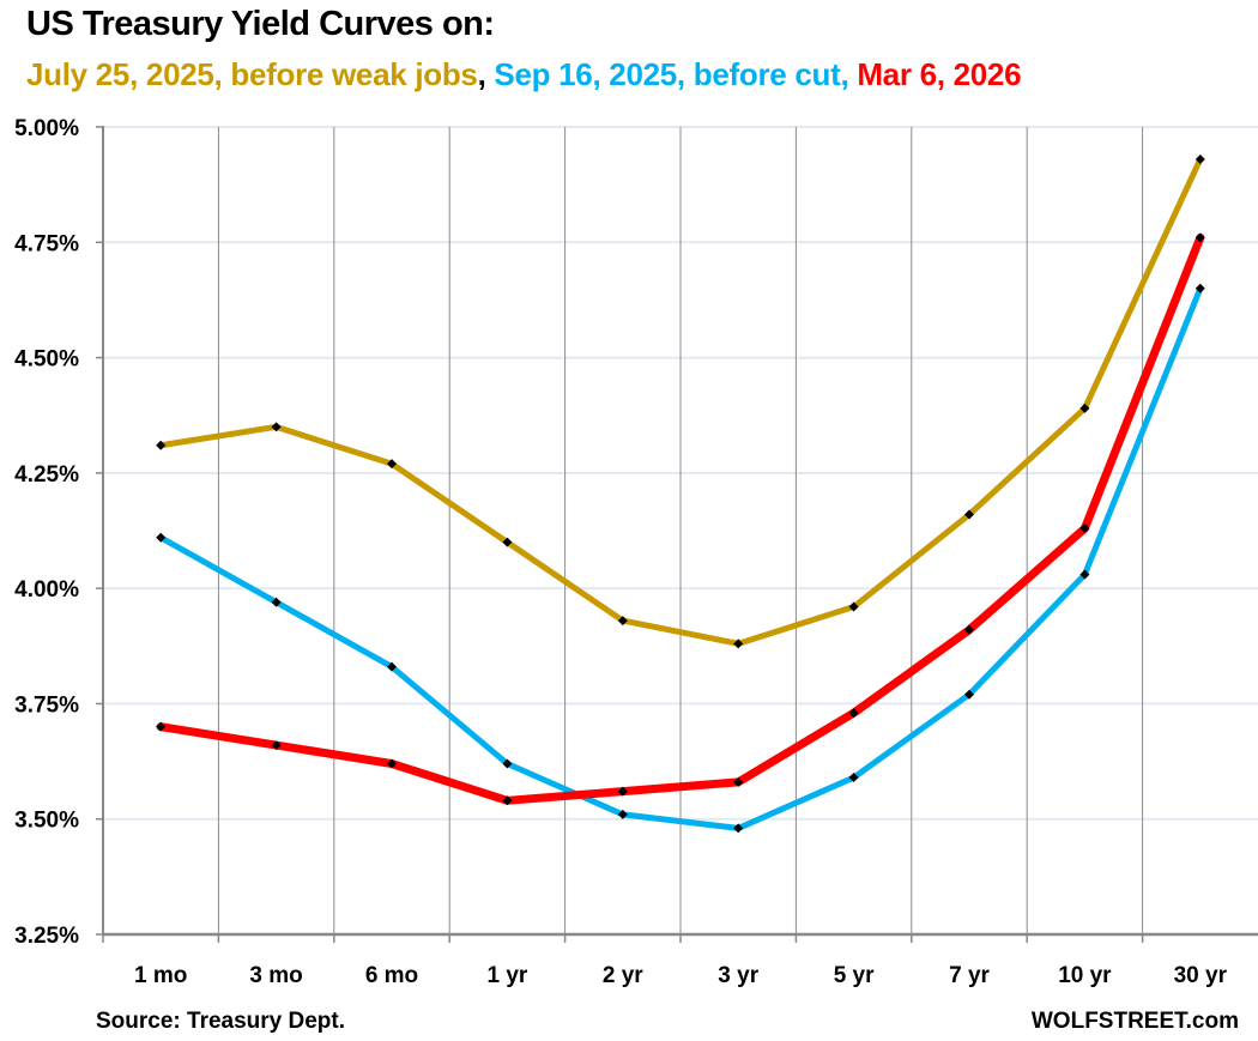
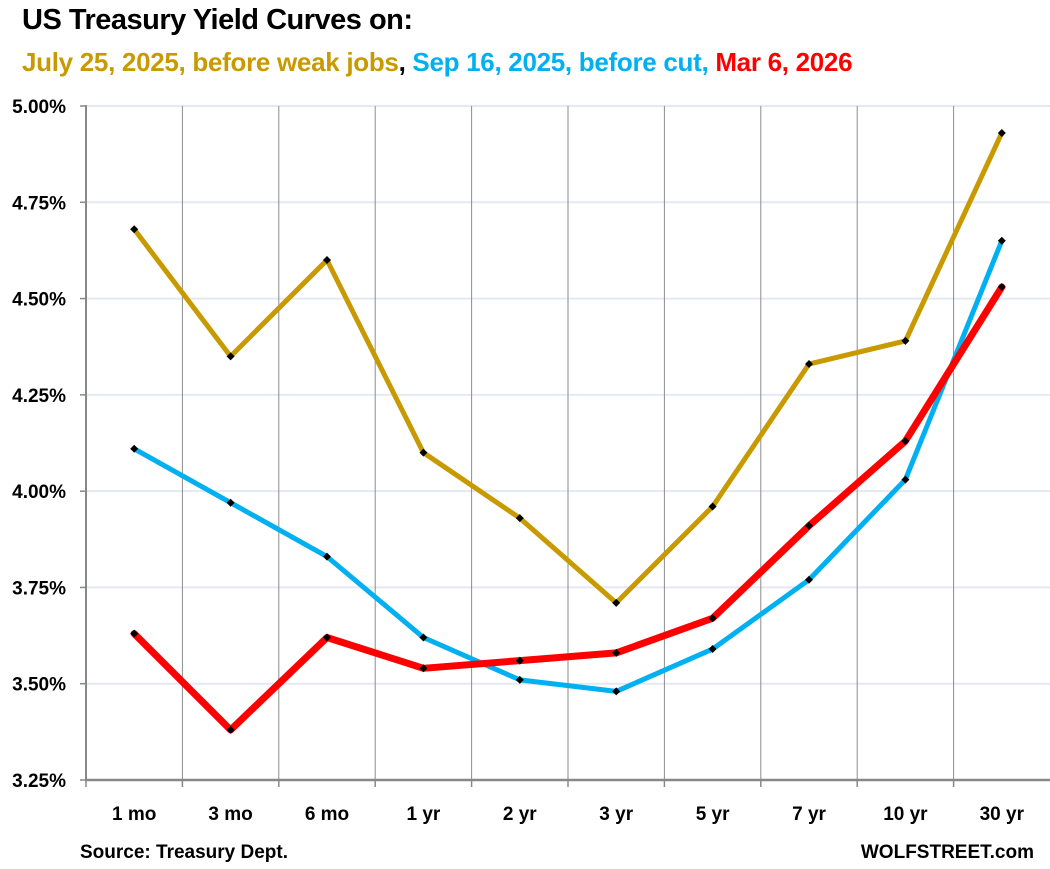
July 25, 2025, before weak jobs/1 mo: 4.31% -> 4.68%
Mar 6, 2026/1 mo: 3.70% -> 3.63%
Mar 6, 2026/3 mo: 3.66% -> 3.38%
July 25, 2025, before weak jobs/6 mo: 4.27% -> 4.60%
July 25, 2025, before weak jobs/3 yr: 3.88% -> 3.71%
Mar 6, 2026/5 yr: 3.73% -> 3.67%
July 25, 2025, before weak jobs/7 yr: 4.16% -> 4.33%
Mar 6, 2026/30 yr: 4.76% -> 4.53%
